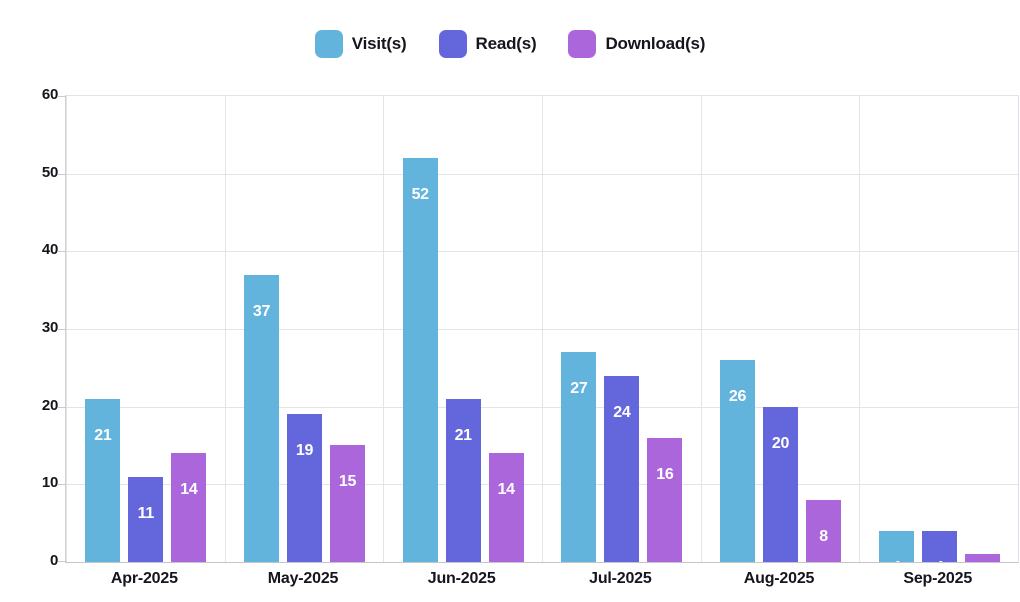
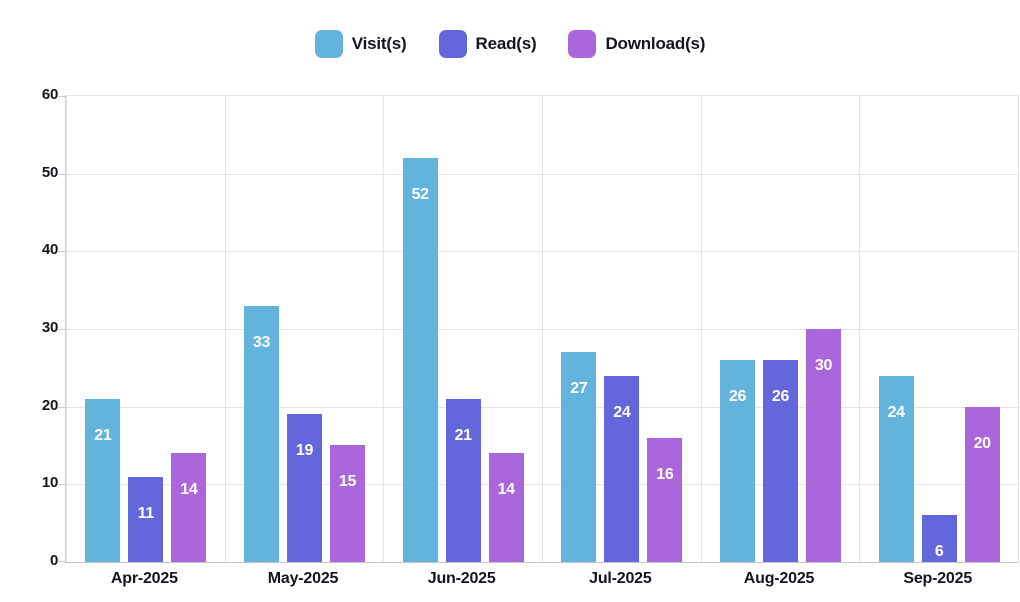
Visit(s)/May-2025: 37 -> 33
Read(s)/Aug-2025: 20 -> 26
Download(s)/Aug-2025: 8 -> 30
Visit(s)/Sep-2025: 4 -> 24
Read(s)/Sep-2025: 4 -> 6
Download(s)/Sep-2025: 1 -> 20
